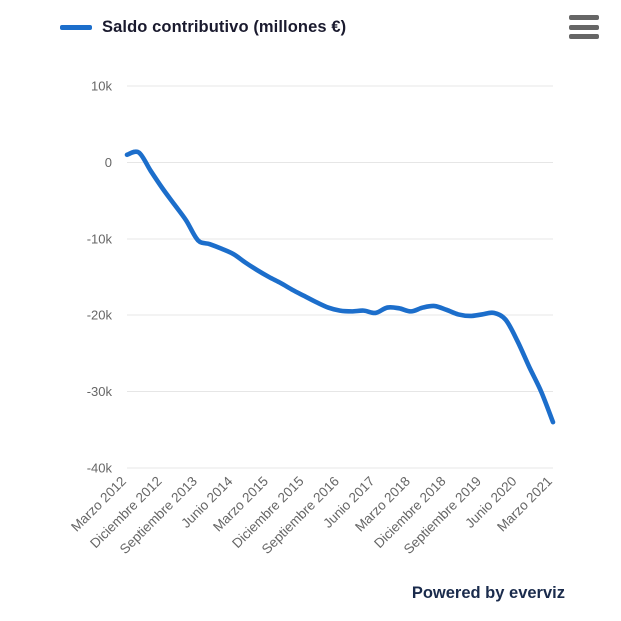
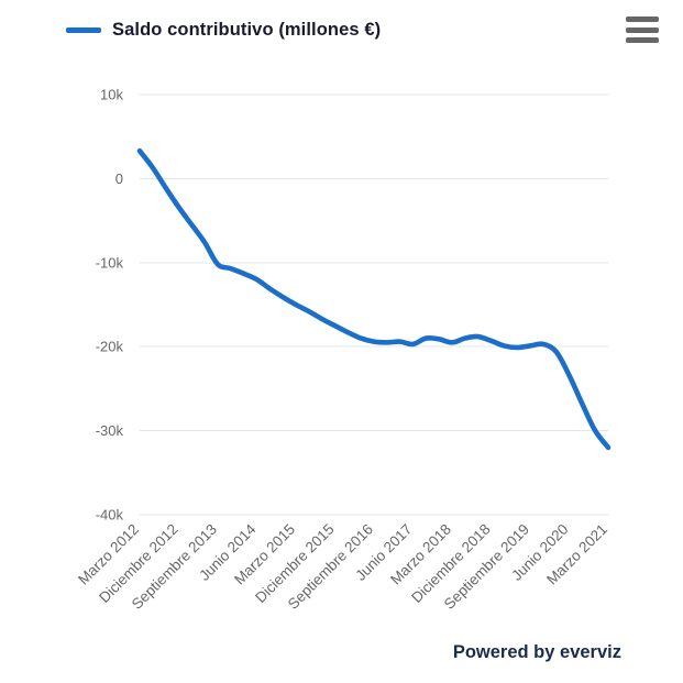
Marzo 2012: 1k -> 3k
Marzo 2021: -34k -> -32k
